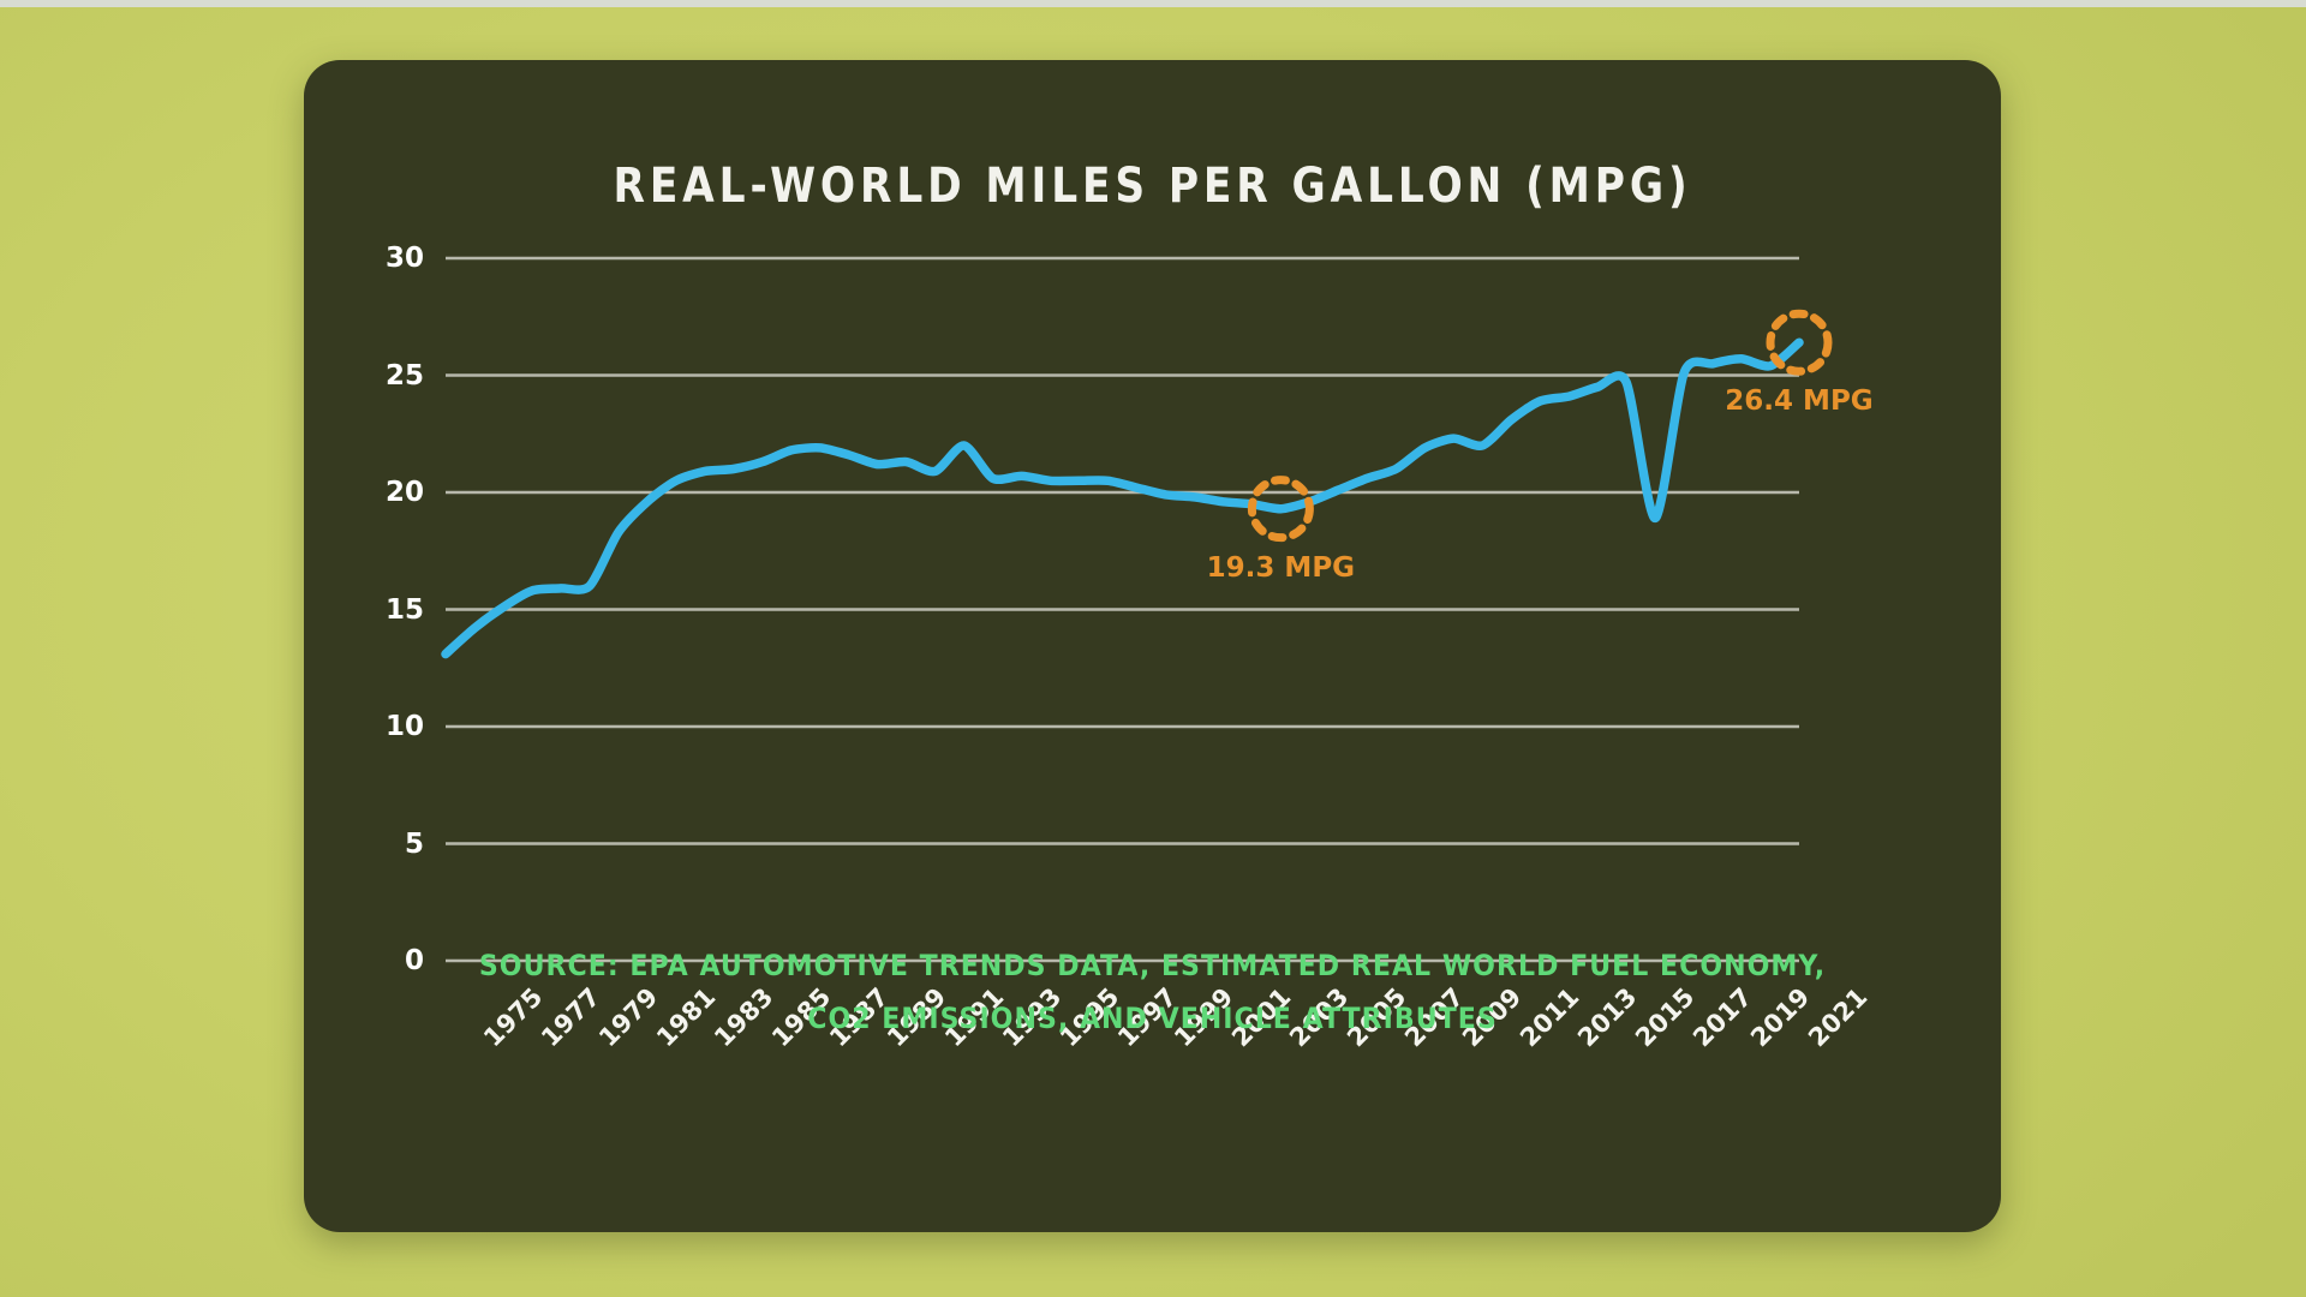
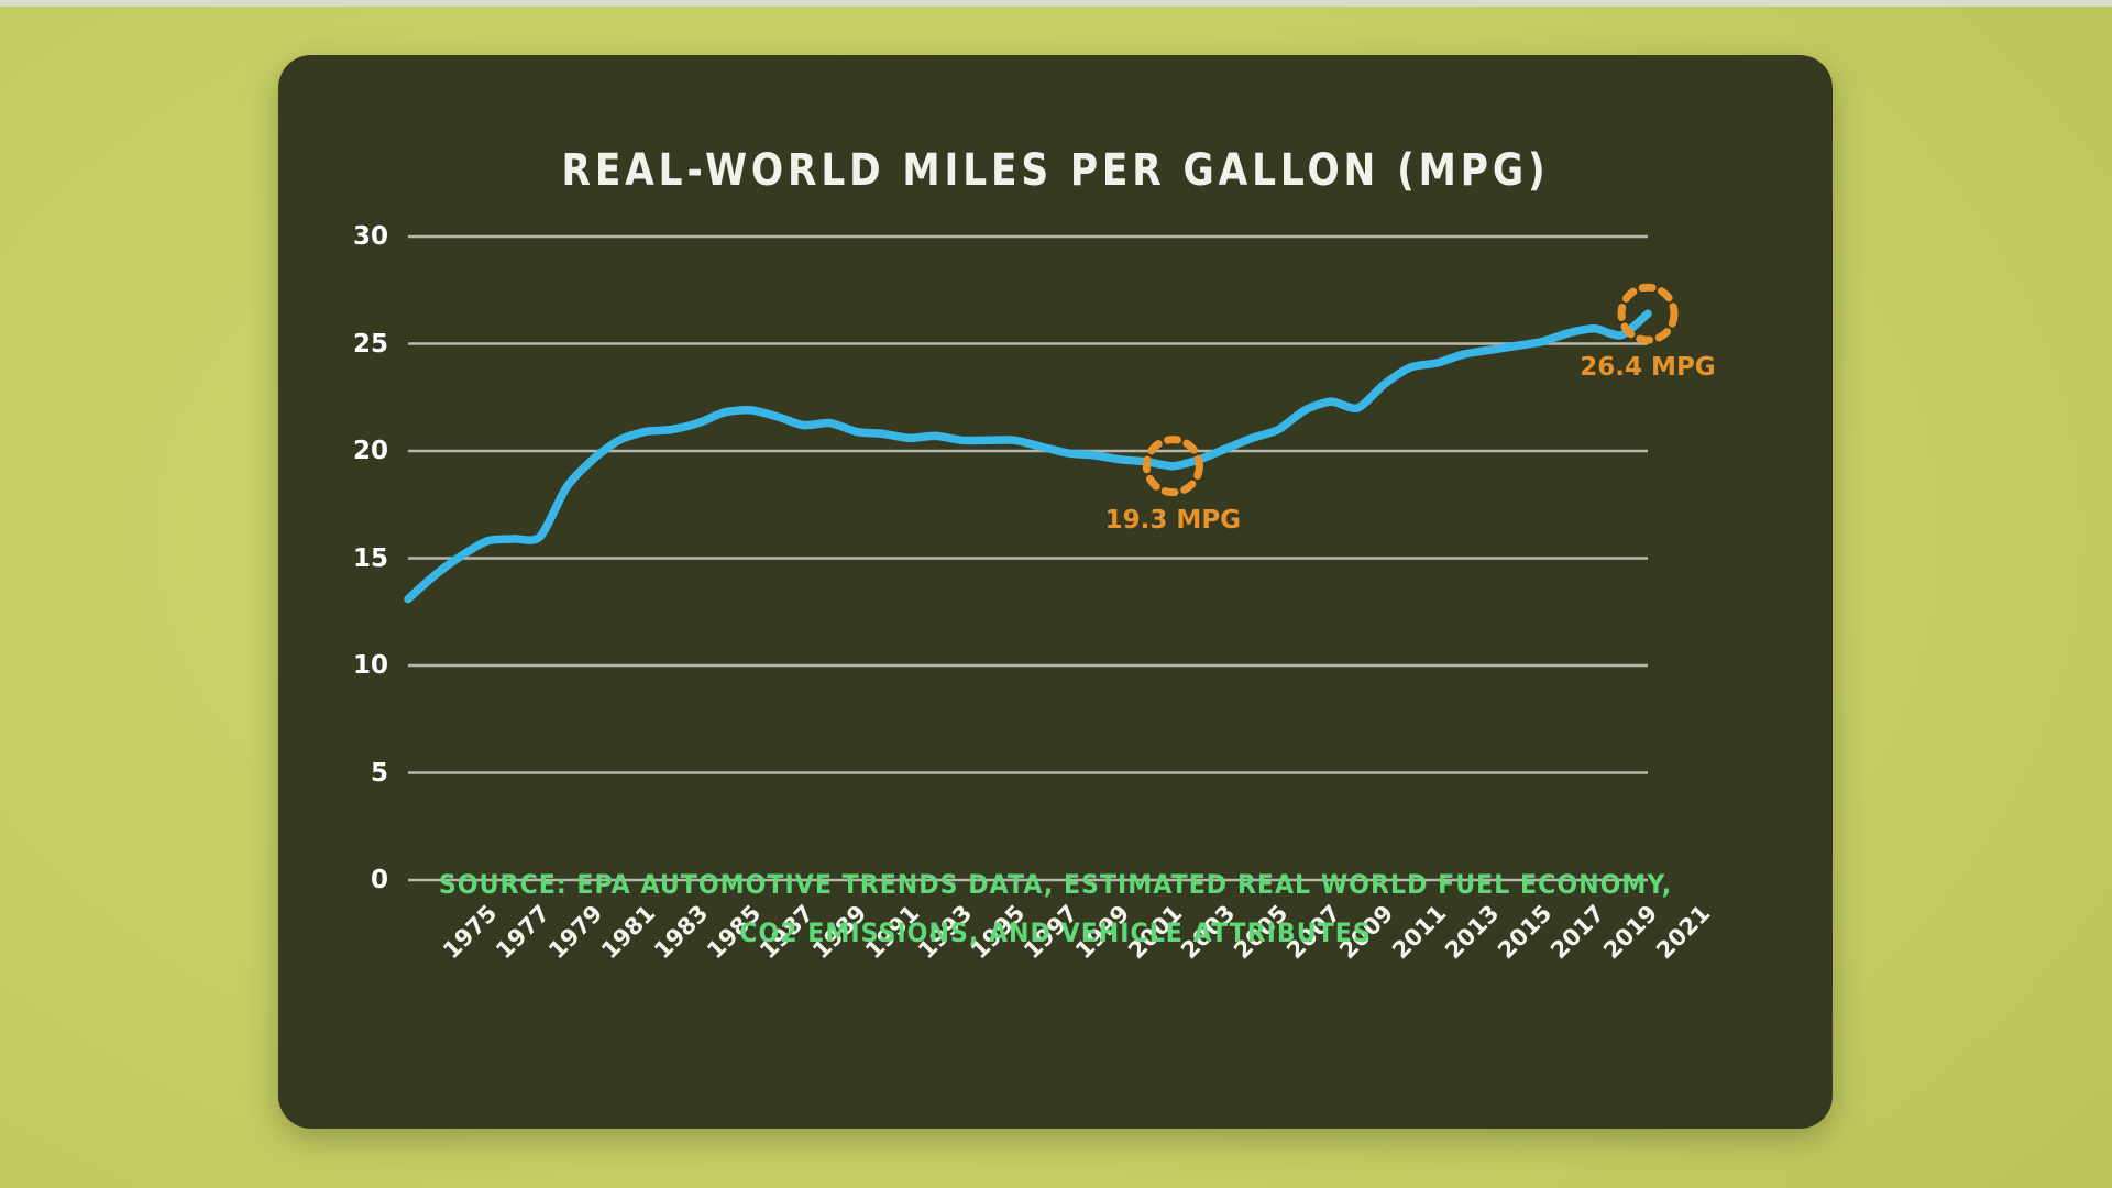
1993: 22.0 -> 20.8
2017: 18.9 -> 24.9
